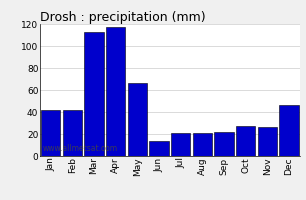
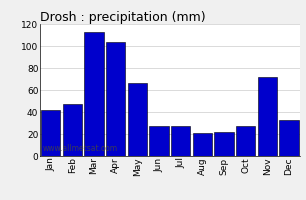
Feb: 42 -> 47
Apr: 117 -> 104
Jun: 14 -> 27
Jul: 21 -> 27
Nov: 26 -> 72
Dec: 46 -> 33
